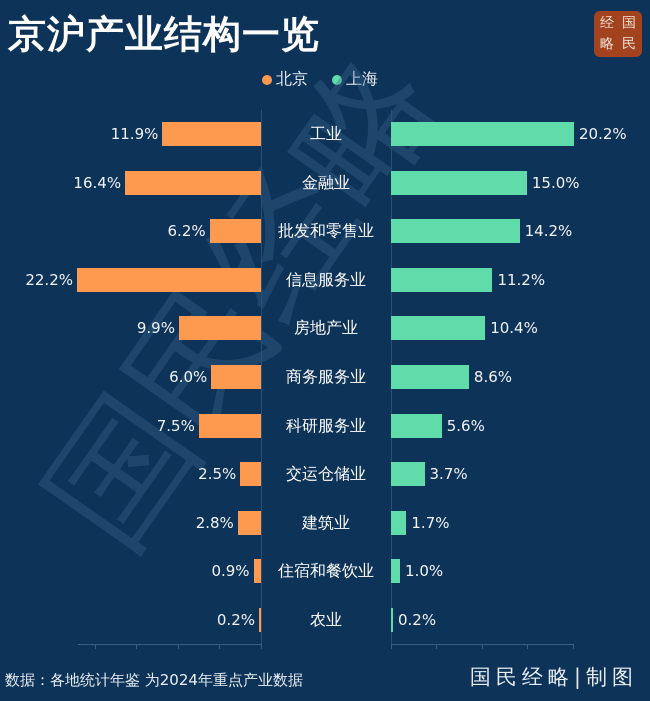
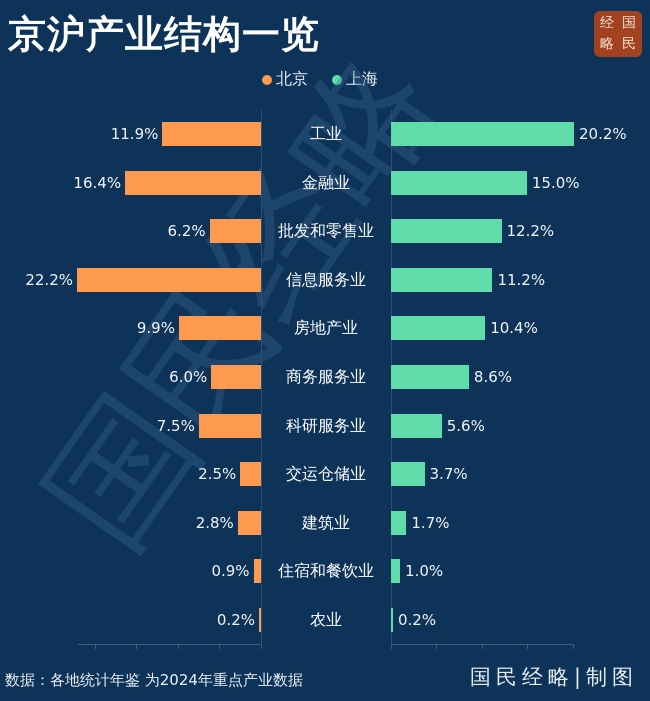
上海/批发和零售业: 14.2% -> 12.2%
